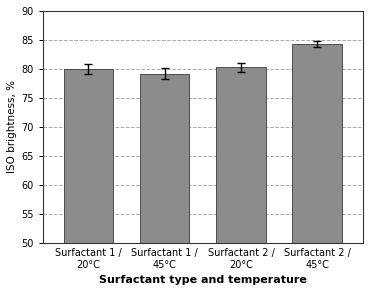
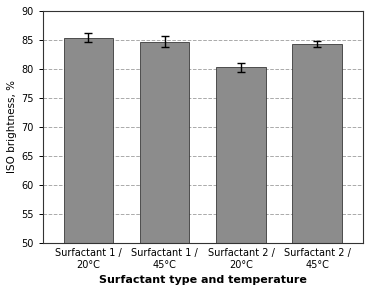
Surfactant 1 / 20°C: 80.0 -> 85.4
Surfactant 1 / 45°C: 79.2 -> 84.7
